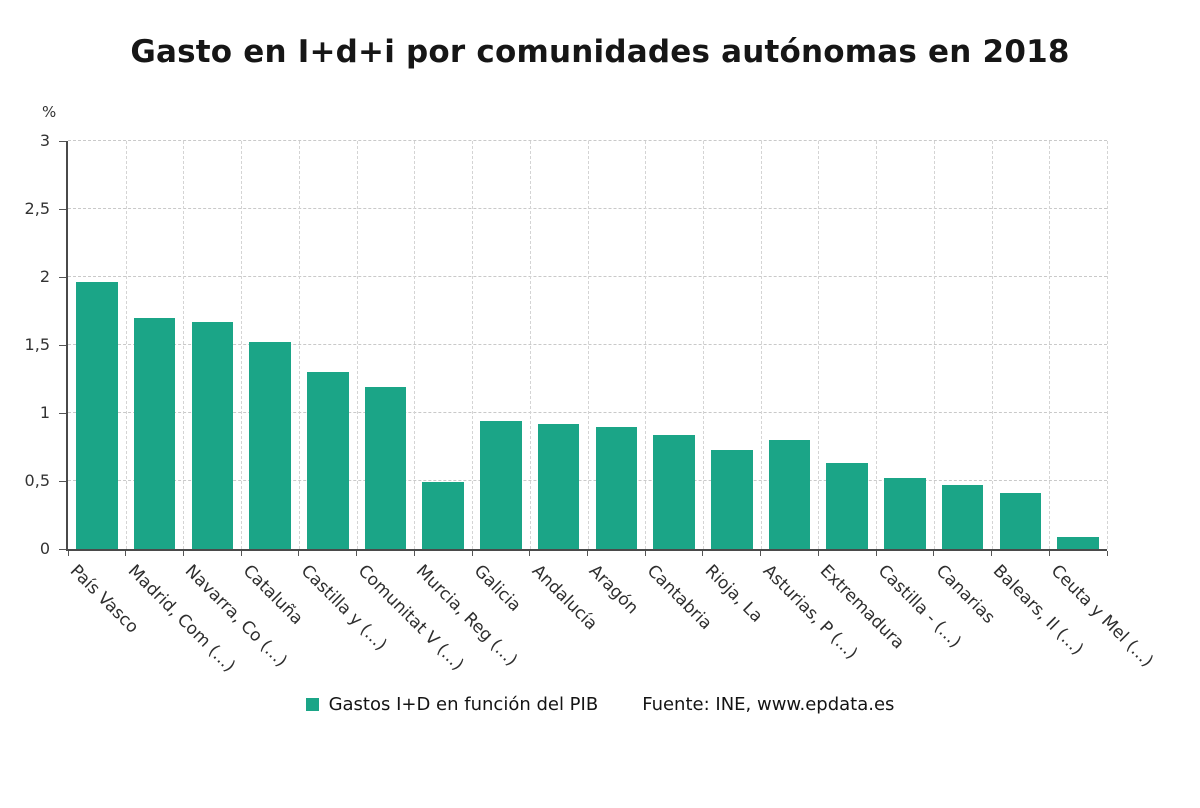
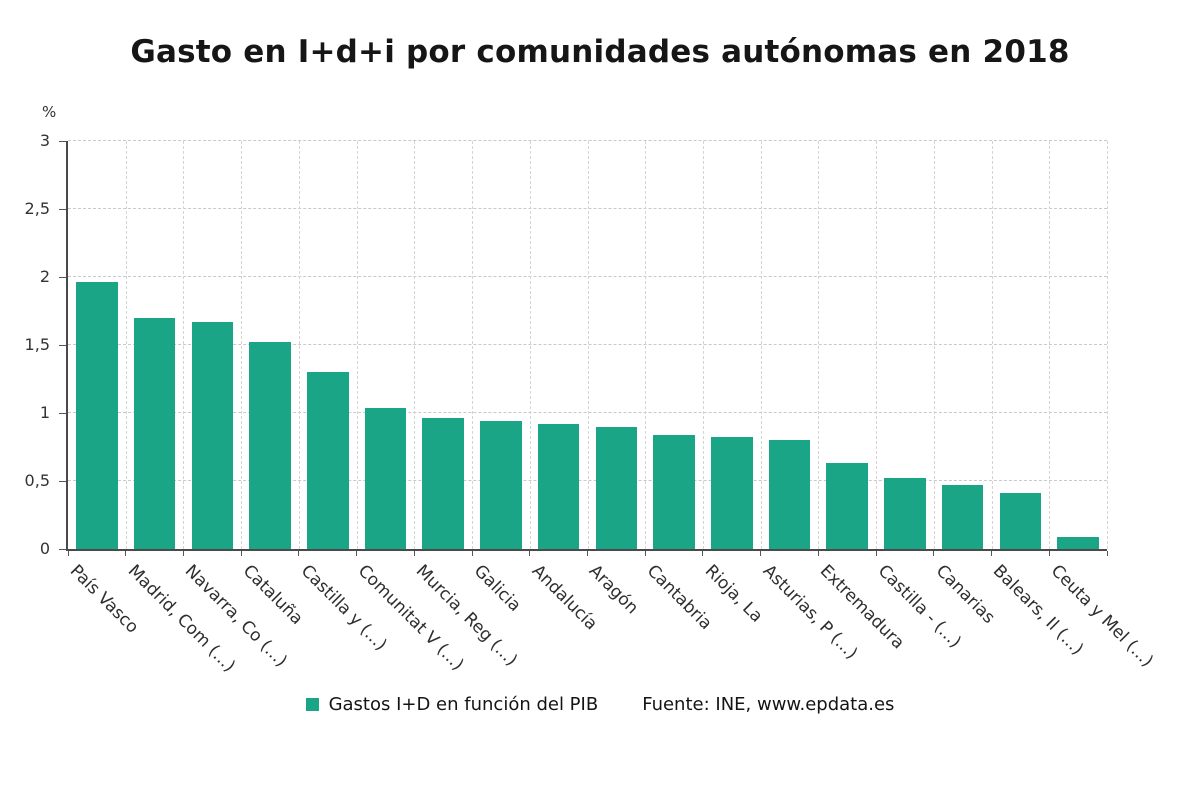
Comunitat V (...): 1.19 -> 1.04
Murcia, Reg (...): 0.49 -> 0.96
Rioja, La: 0.73 -> 0.82
